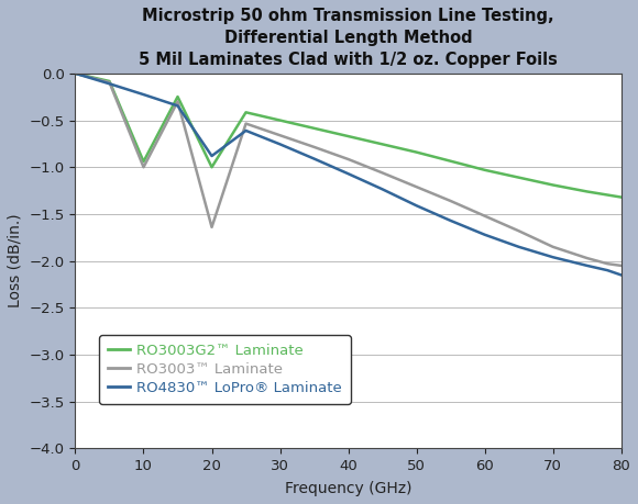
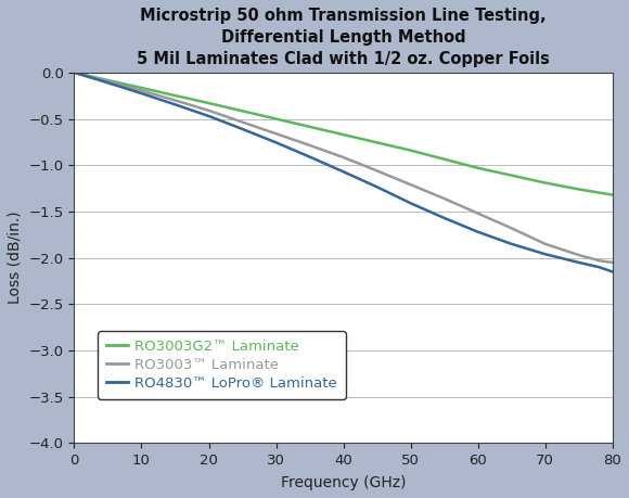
RO3003G2™ Laminate/10: -0.94 -> -0.17
RO3003™ Laminate/10: -1.00 -> -0.20
RO3003G2™ Laminate/20: -1.00 -> -0.33
RO3003™ Laminate/20: -1.64 -> -0.41
RO4830™ LoPro® Laminate/20: -0.88 -> -0.47
